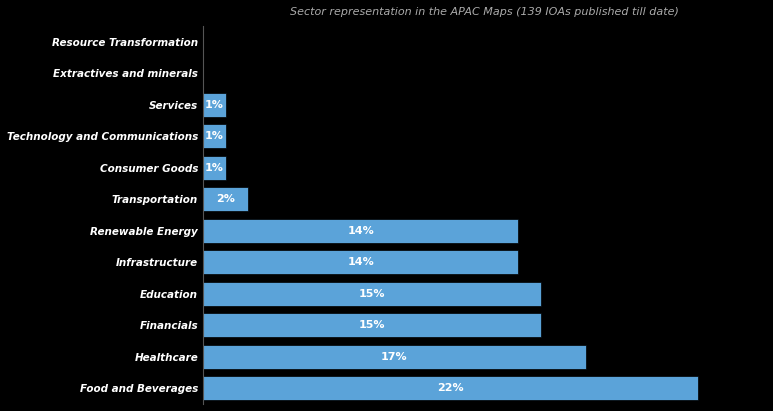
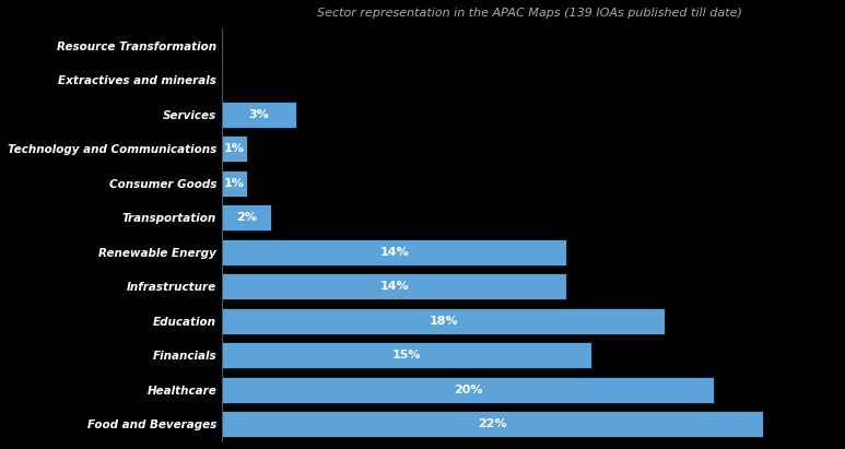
Services: 1% -> 3%
Education: 15% -> 18%
Healthcare: 17% -> 20%
